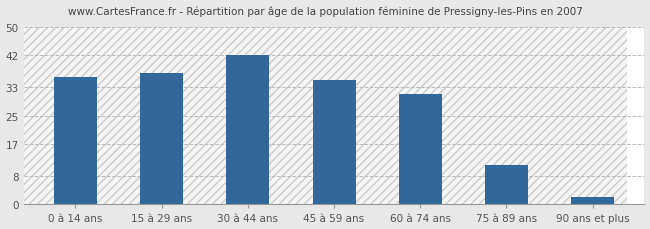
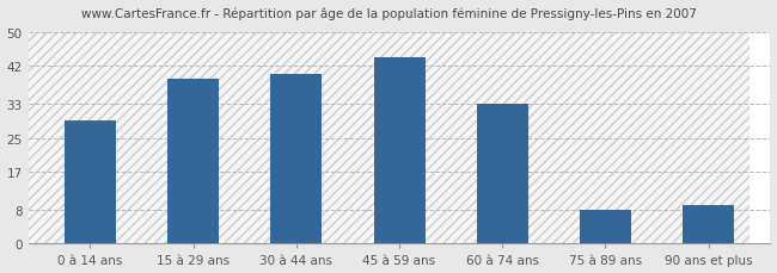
0 à 14 ans: 36 -> 29
15 à 29 ans: 37 -> 39
30 à 44 ans: 42 -> 40
45 à 59 ans: 35 -> 44
60 à 74 ans: 31 -> 33
75 à 89 ans: 11 -> 8
90 ans et plus: 2 -> 9
